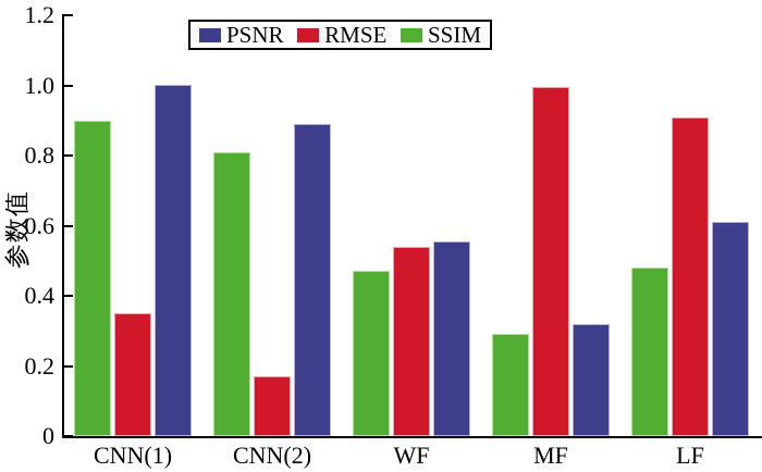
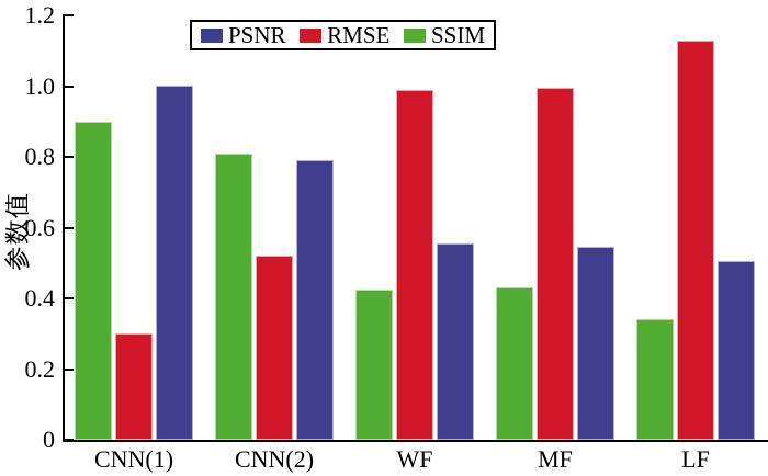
RMSE/CNN(1): 0.35 -> 0.30
PSNR/CNN(2): 0.89 -> 0.79
RMSE/CNN(2): 0.17 -> 0.52
RMSE/WF: 0.54 -> 0.99
SSIM/WF: 0.47 -> 0.42
PSNR/MF: 0.32 -> 0.55
SSIM/MF: 0.29 -> 0.43
PSNR/LF: 0.61 -> 0.51
RMSE/LF: 0.91 -> 1.13
SSIM/LF: 0.48 -> 0.34
